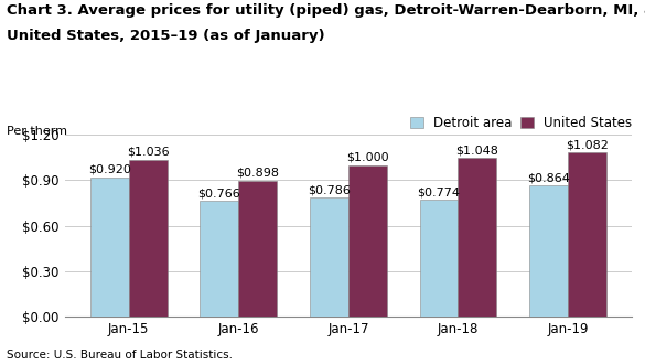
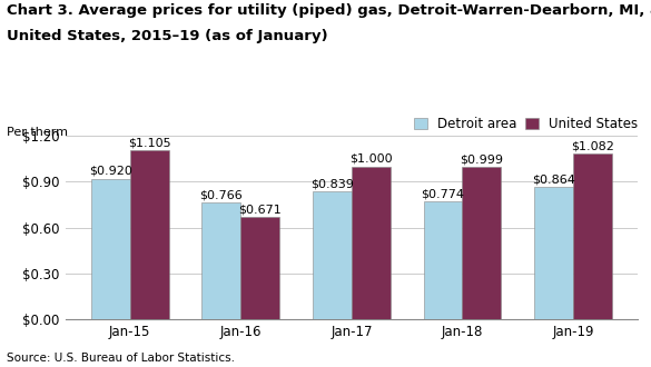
United States/Jan-15: $1.036 -> $1.105
United States/Jan-16: $0.898 -> $0.671
Detroit area/Jan-17: $0.786 -> $0.839
United States/Jan-18: $1.048 -> $0.999
